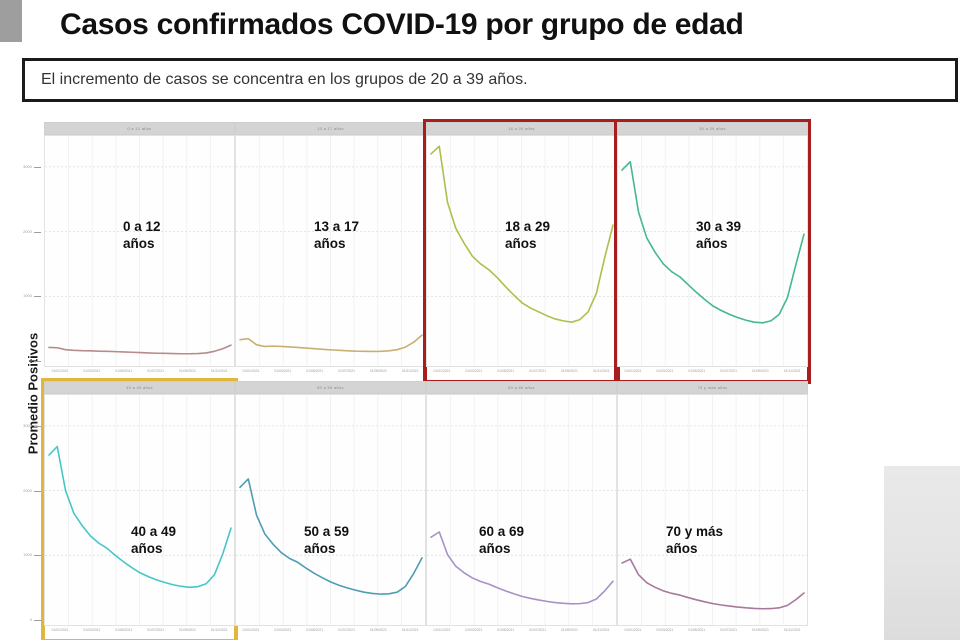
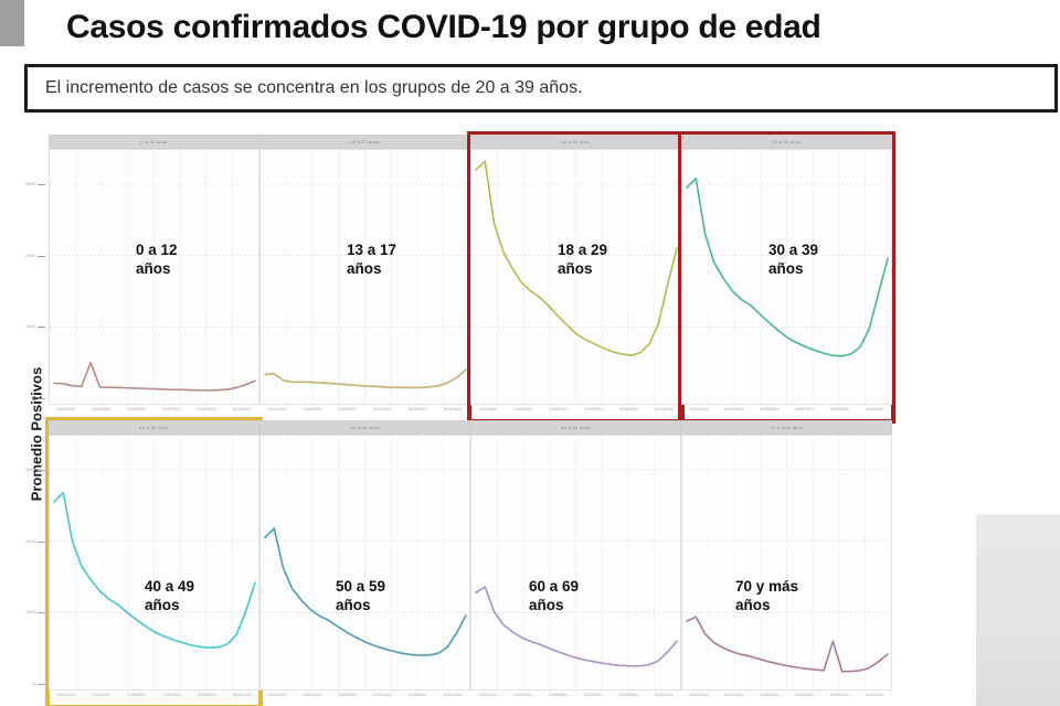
0 a 12 años/01/03/2021: 200 -> 500
70 y más años/01/09/2021: 200 -> 600
